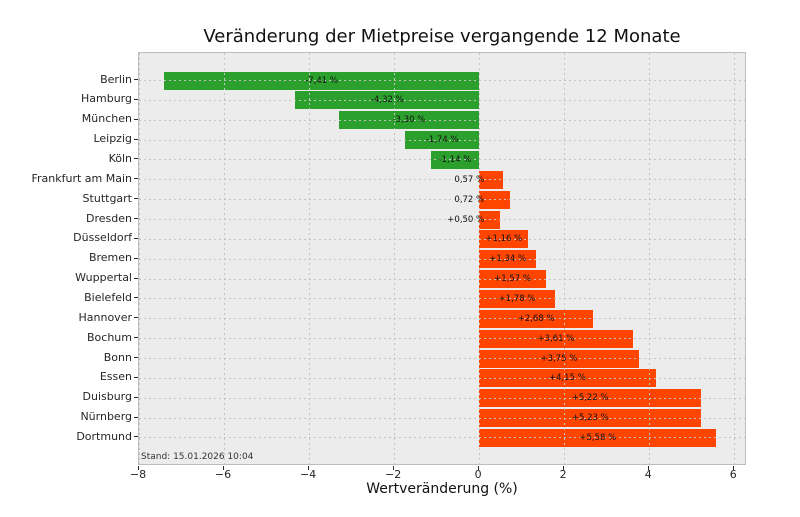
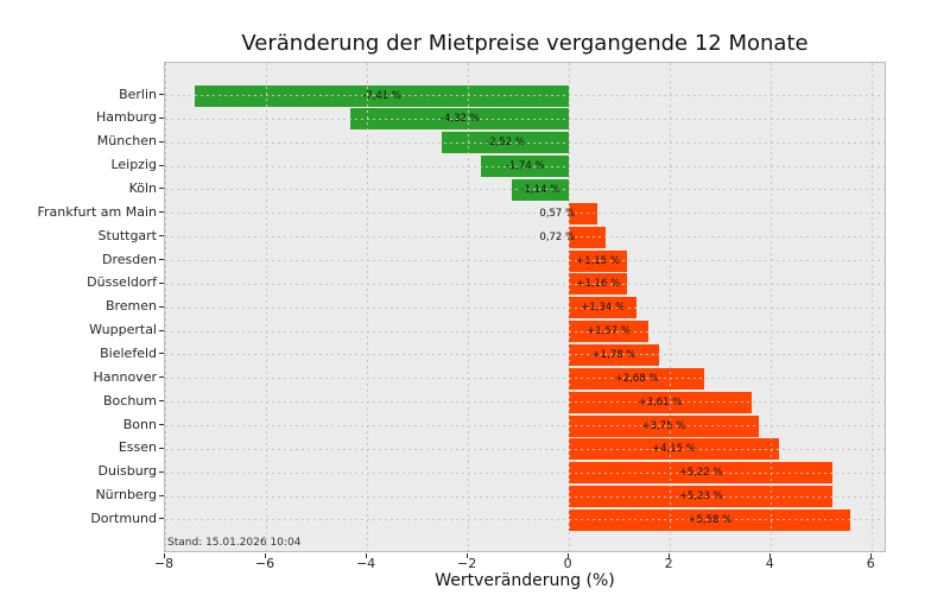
München: -3,30 -> -2,52
Dresden: +0,50 -> +1,15
